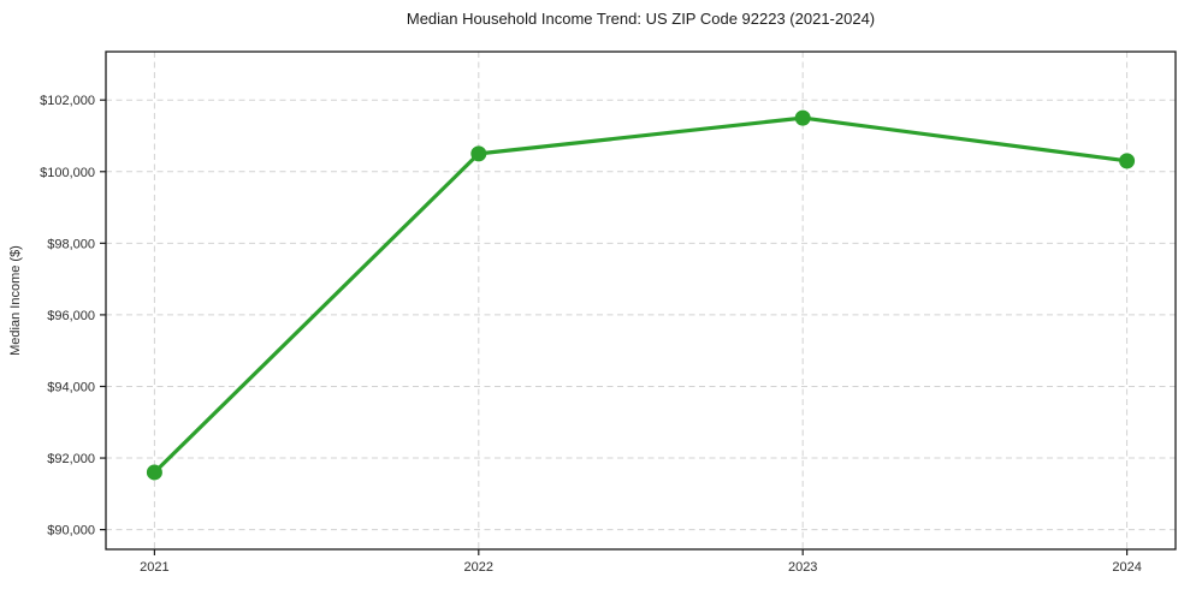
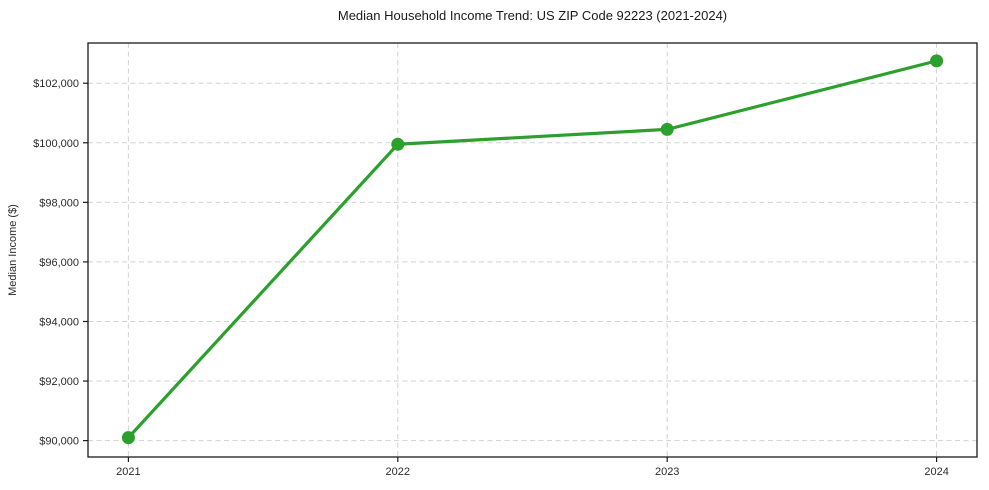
2021: $91600 -> $90100
2022: $100500 -> $100000
2023: $101500 -> $100400
2024: $100300 -> $102800
